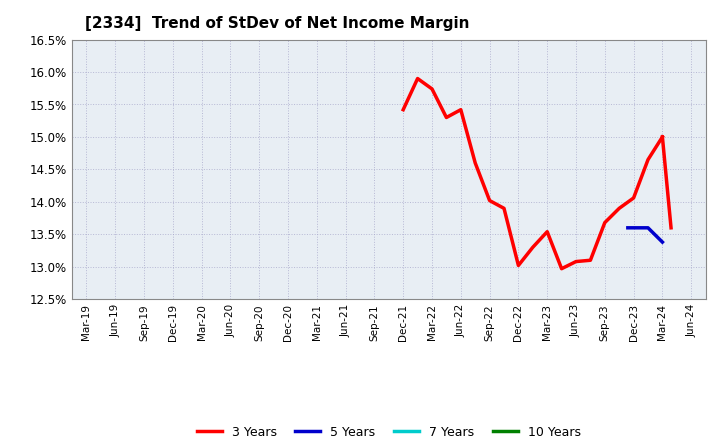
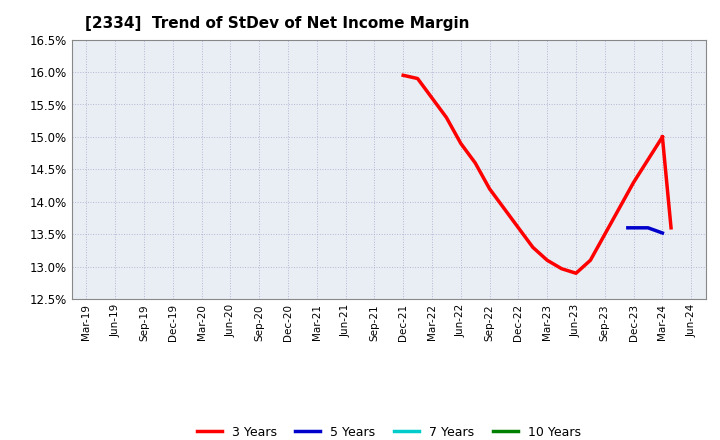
3 Years/Dec-21: 15.42% -> 15.95%
3 Years/Mar-22: 15.74% -> 15.60%
3 Years/Jun-22: 15.42% -> 14.90%
3 Years/Sep-22: 14.02% -> 14.20%
3 Years/Dec-22: 13.02% -> 13.60%
3 Years/Mar-23: 13.54% -> 13.10%
3 Years/Jun-23: 13.08% -> 12.90%
3 Years/Sep-23: 13.68% -> 13.50%
3 Years/Dec-23: 14.06% -> 14.30%
5 Years/Mar-24: 13.38% -> 13.52%
